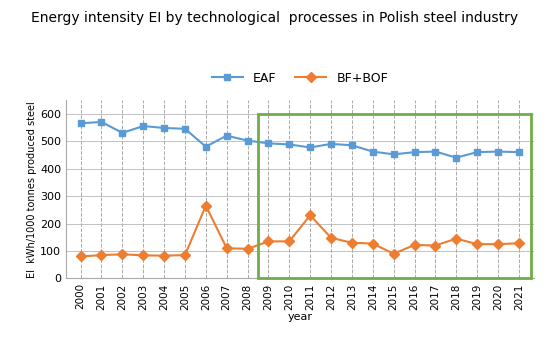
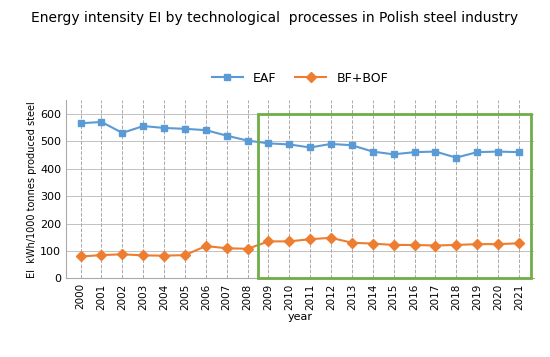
EAF/2006: 480 -> 540
BF+BOF/2006: 265 -> 118
BF+BOF/2011: 230 -> 143
BF+BOF/2015: 90 -> 122
BF+BOF/2018: 145 -> 122
